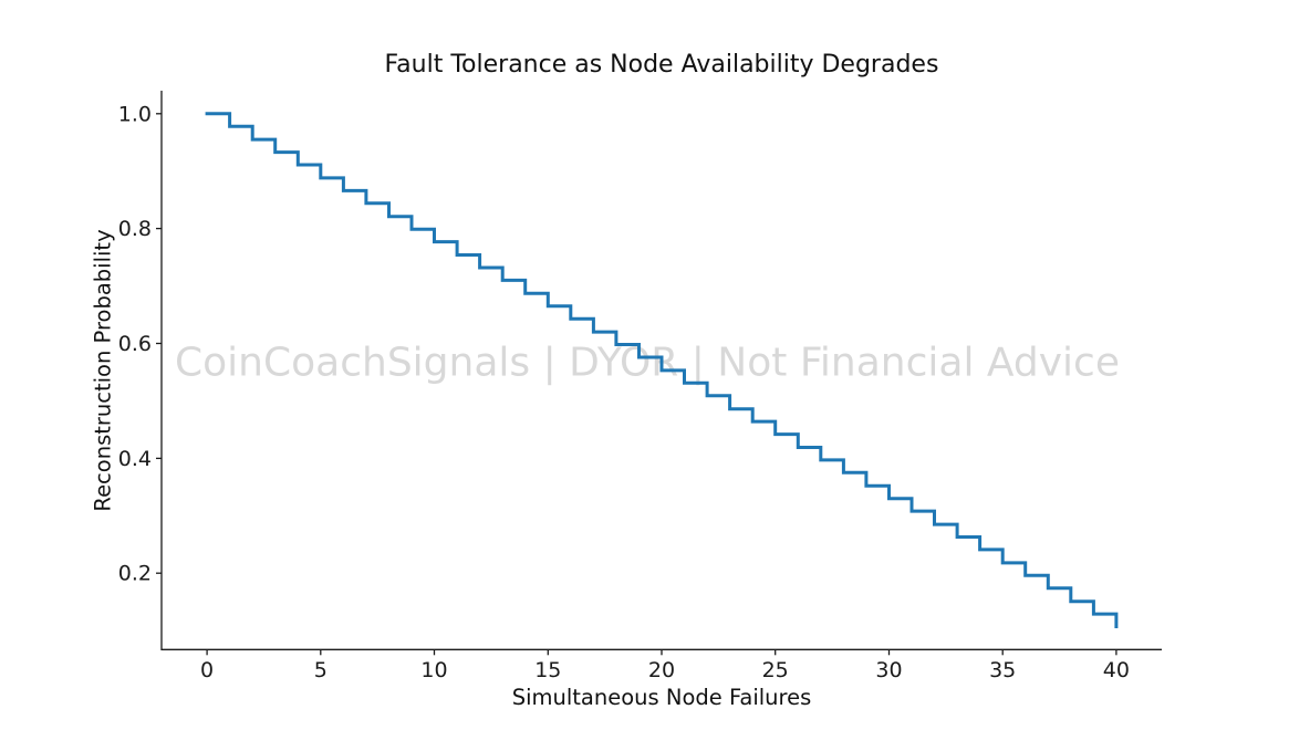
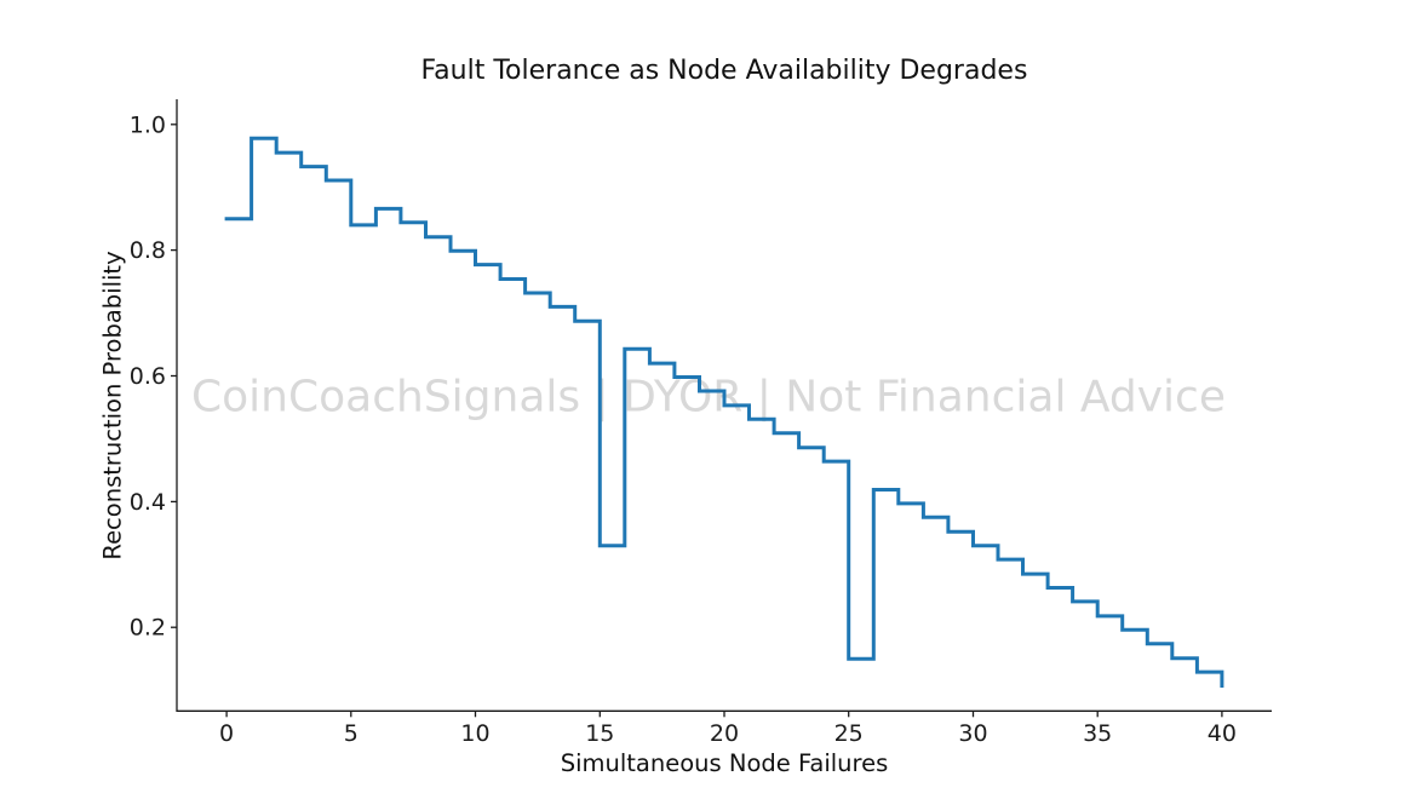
0: 1.00 -> 0.85
5: 0.89 -> 0.84
15: 0.67 -> 0.33
25: 0.44 -> 0.15
